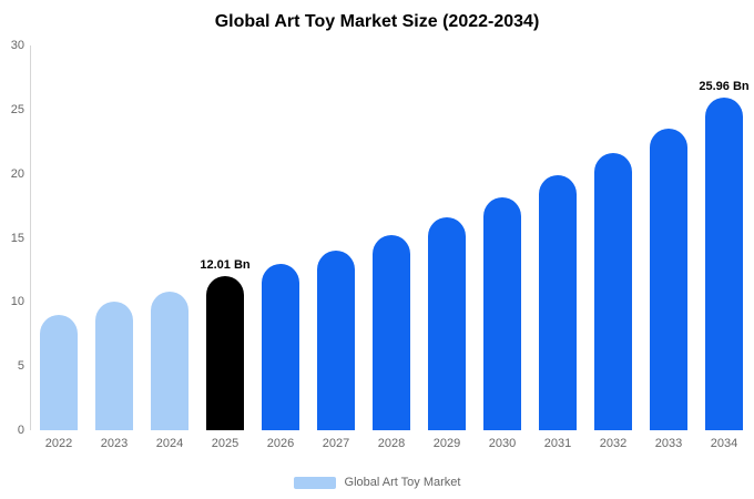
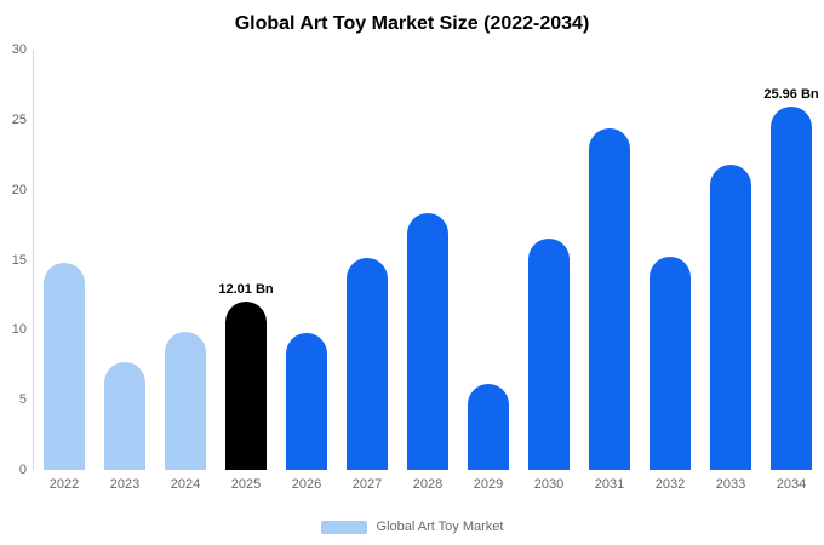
2022: 9.0 -> 14.8
2023: 10.0 -> 7.7
2024: 10.8 -> 9.9
2026: 12.9 -> 9.8
2027: 14.0 -> 15.1
2028: 15.2 -> 18.3
2029: 16.6 -> 6.1
2030: 18.1 -> 16.5
2031: 19.9 -> 24.4
2032: 21.6 -> 15.2
2033: 23.6 -> 21.8
